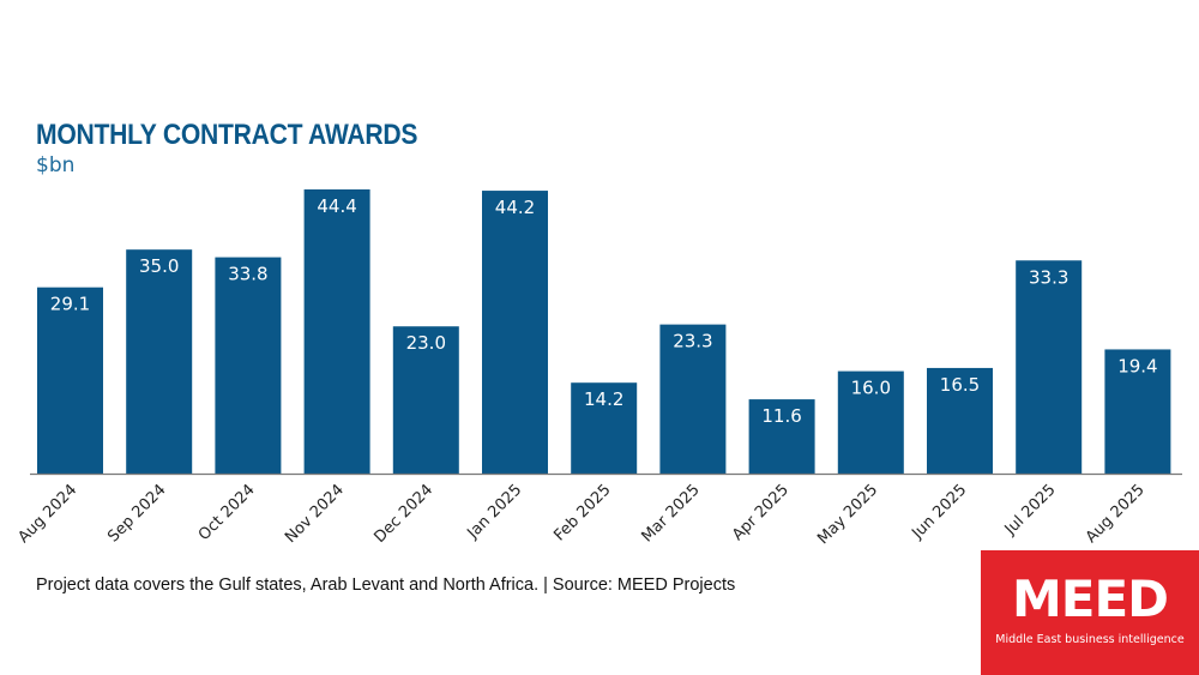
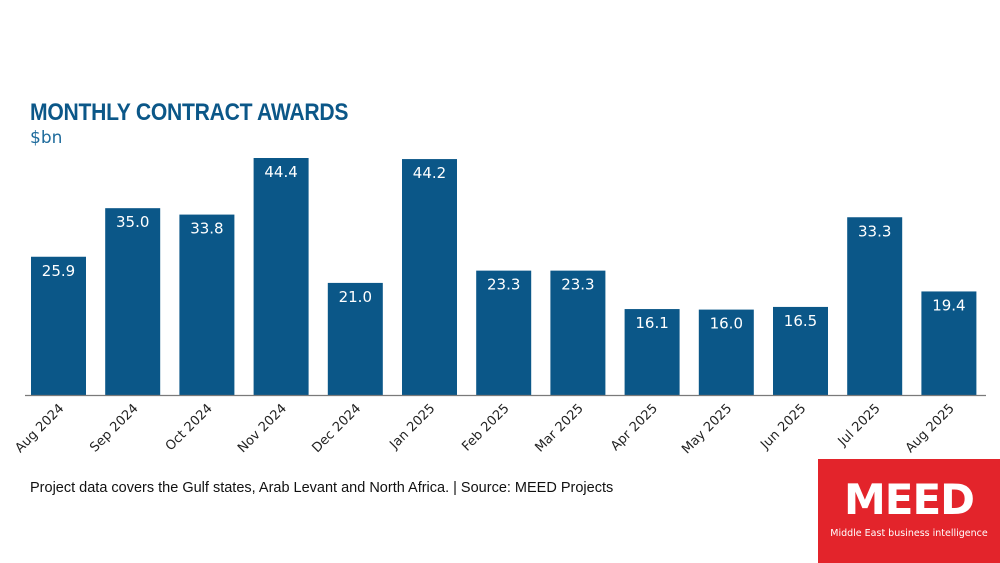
Aug 2024: 29.1 -> 25.9
Dec 2024: 23.0 -> 21.0
Feb 2025: 14.2 -> 23.3
Apr 2025: 11.6 -> 16.1
